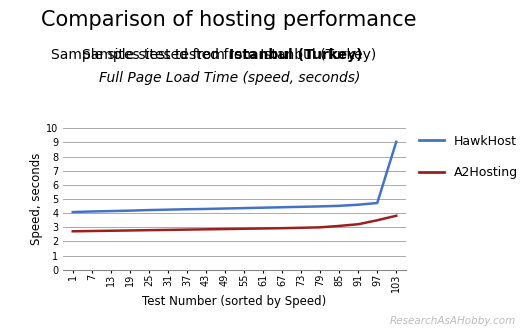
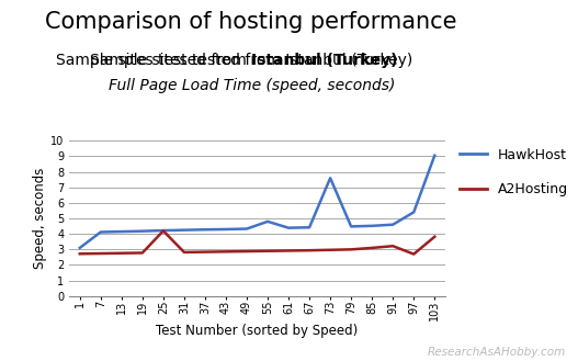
HawkHost/1: 4.1 -> 3.1
A2Hosting/25: 2.8 -> 4.2
HawkHost/55: 4.4 -> 4.8
HawkHost/73: 4.5 -> 7.6
HawkHost/97: 4.7 -> 5.4
A2Hosting/97: 3.5 -> 2.7
